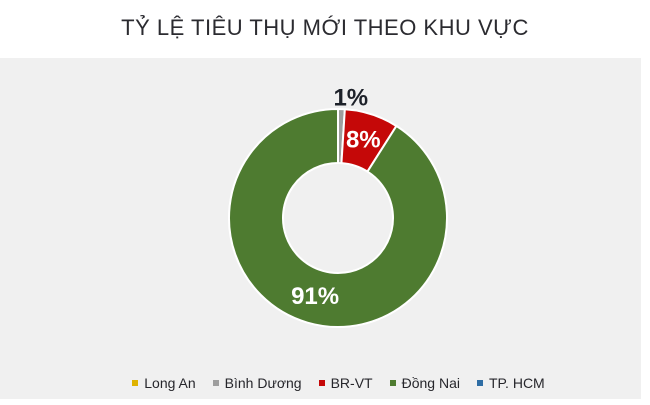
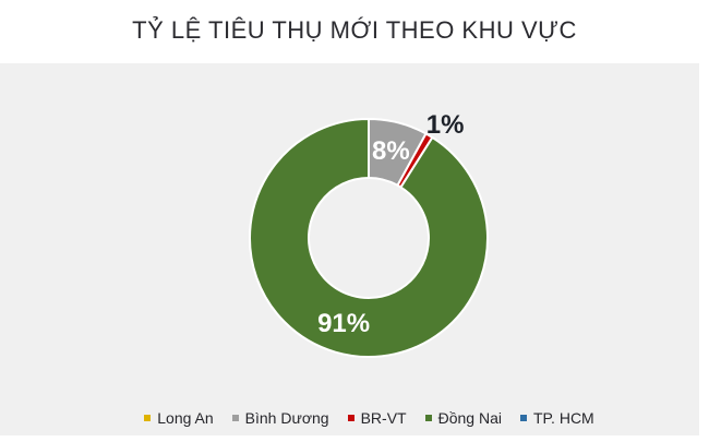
Bình Dương: 1% -> 8%
BR-VT: 8% -> 1%
